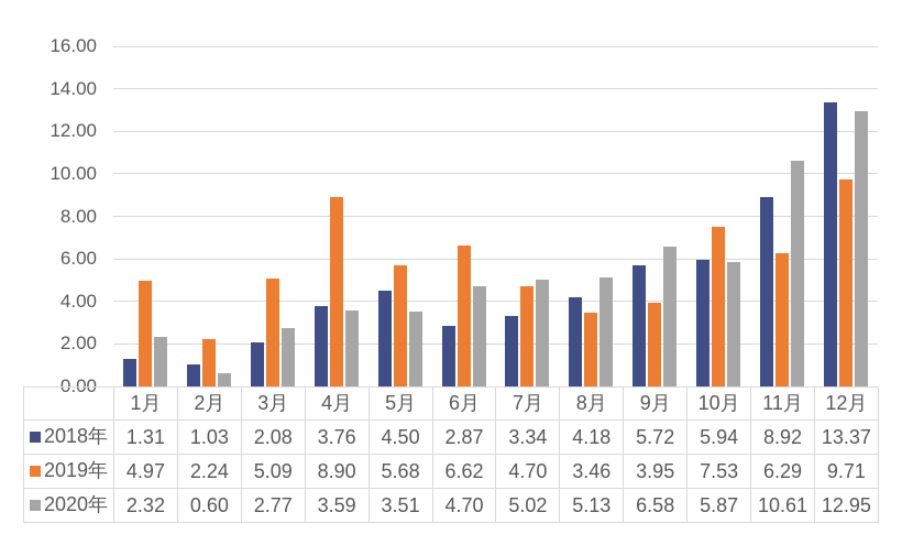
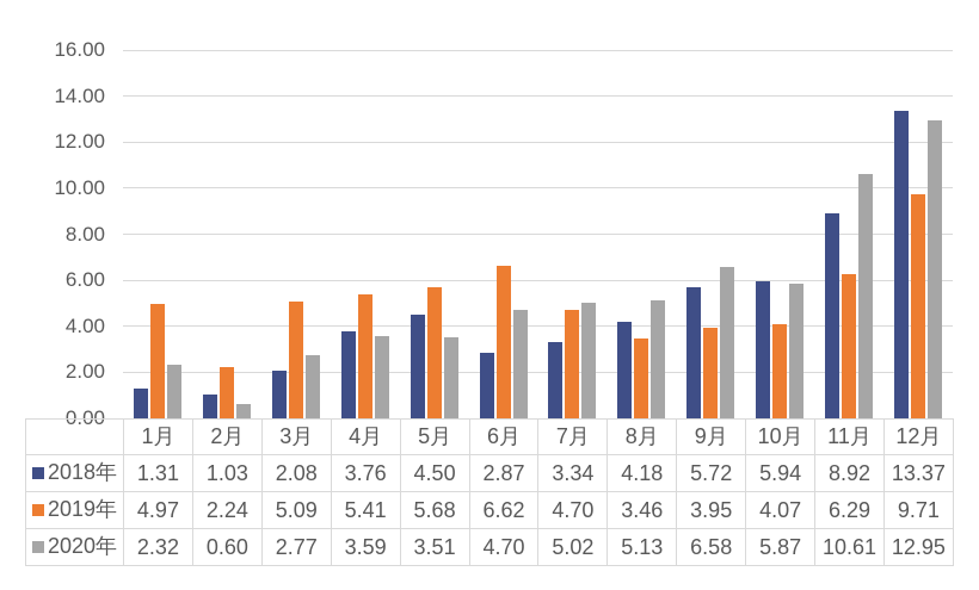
2019年/4月: 8.90 -> 5.41
2019年/10月: 7.53 -> 4.07
